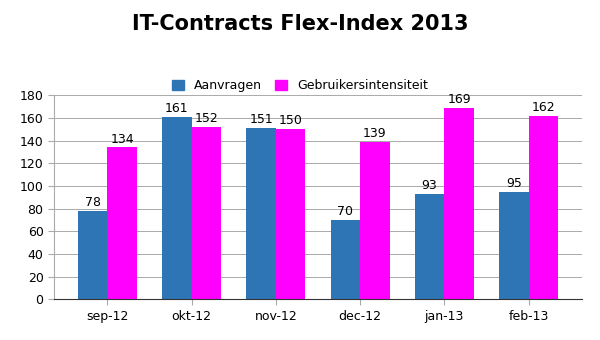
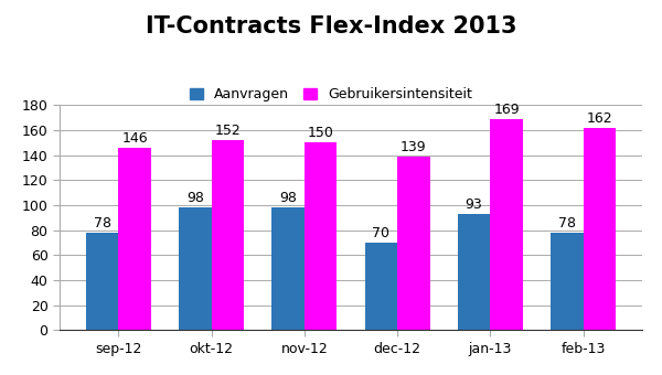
Gebruikersintensiteit/sep-12: 134 -> 146
Aanvragen/okt-12: 161 -> 98
Aanvragen/nov-12: 151 -> 98
Aanvragen/feb-13: 95 -> 78
